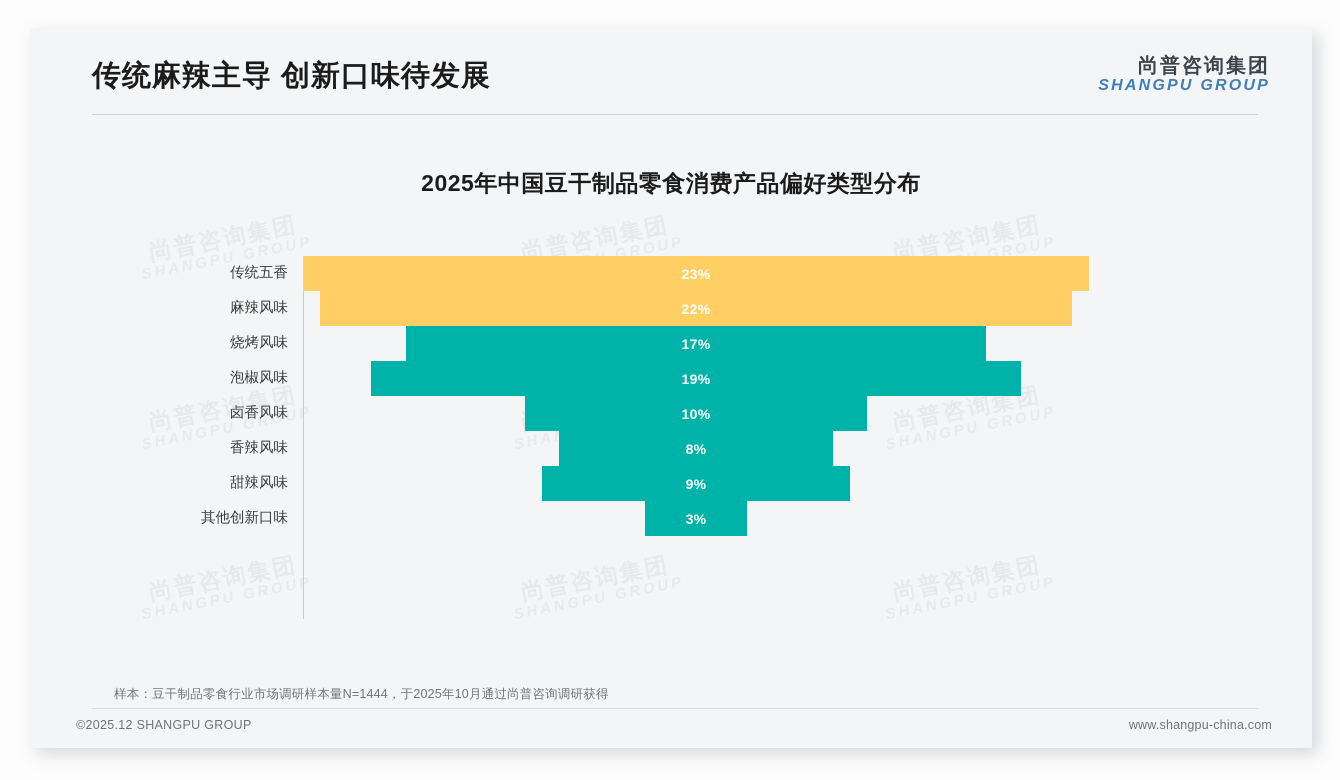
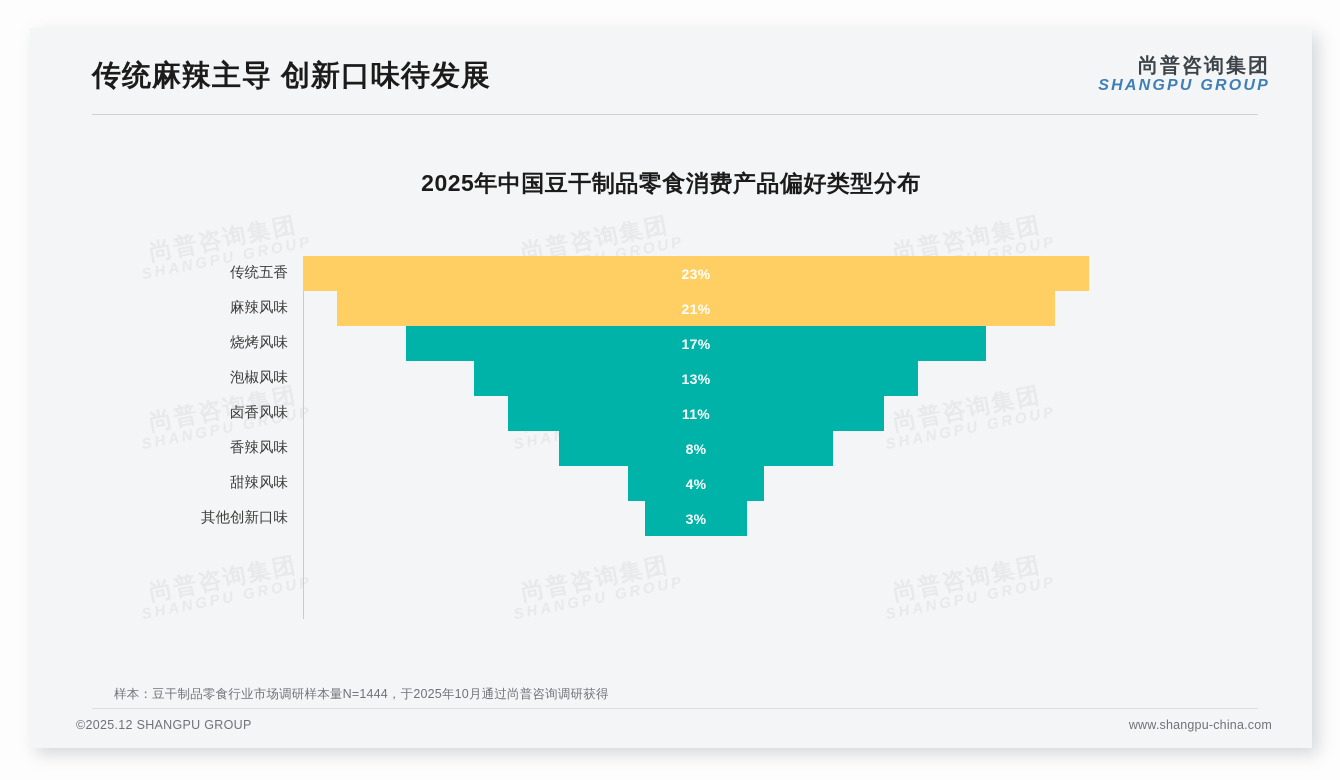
麻辣风味: 22% -> 21%
泡椒风味: 19% -> 13%
卤香风味: 10% -> 11%
甜辣风味: 9% -> 4%
